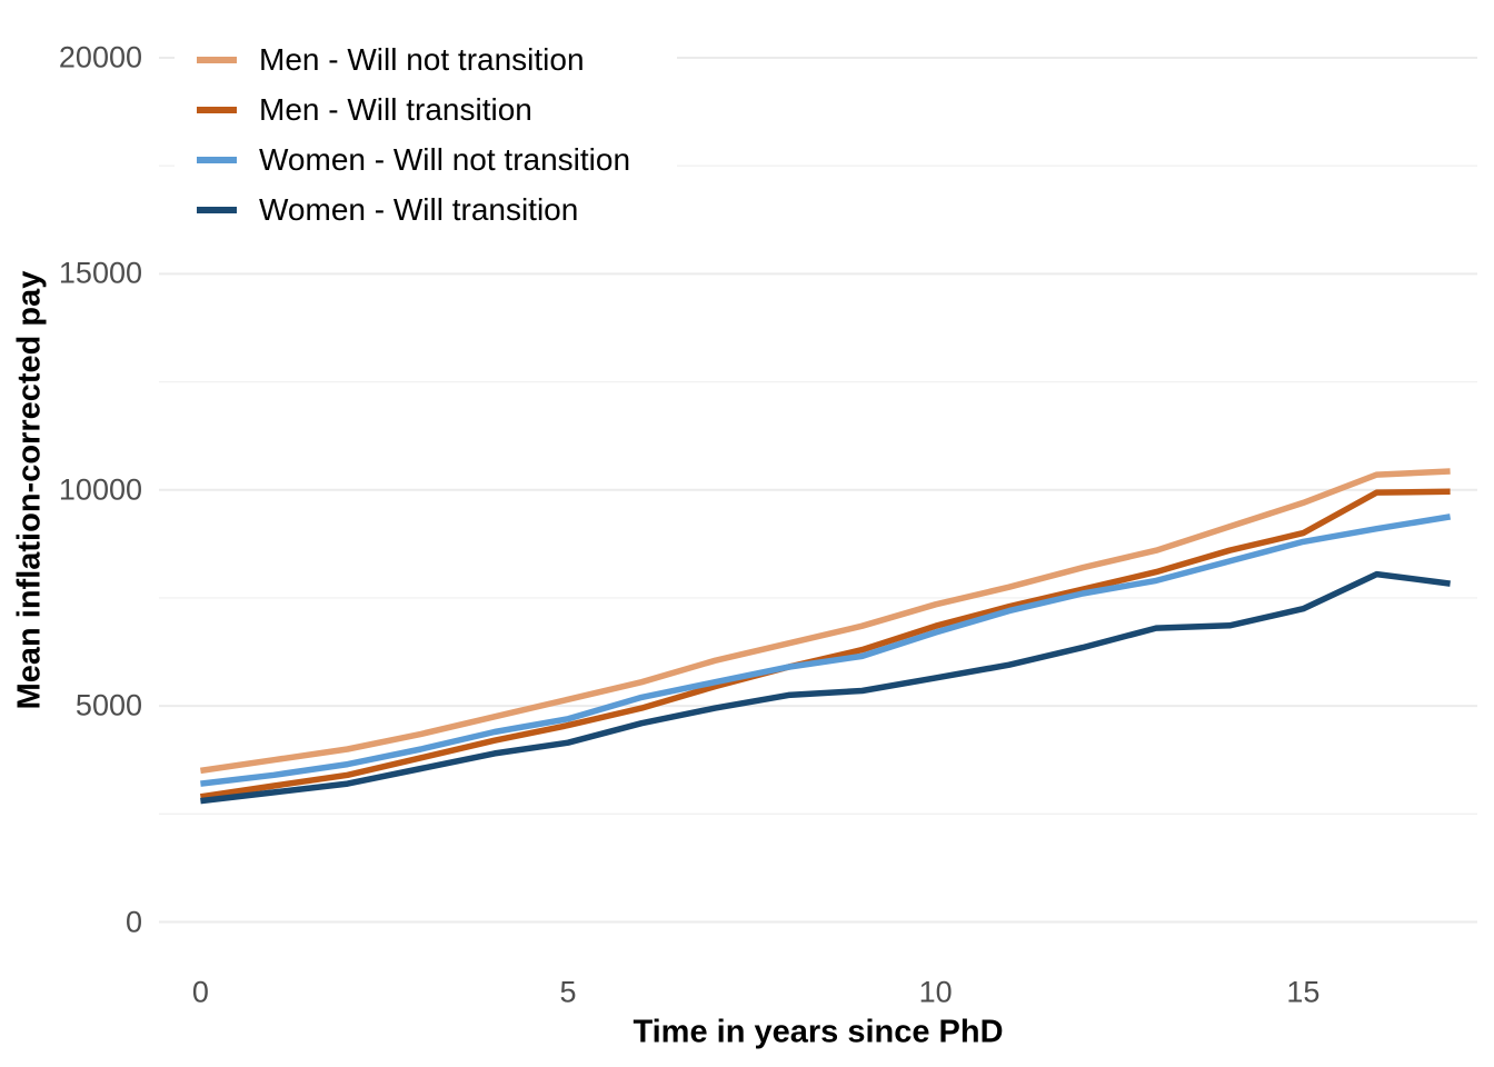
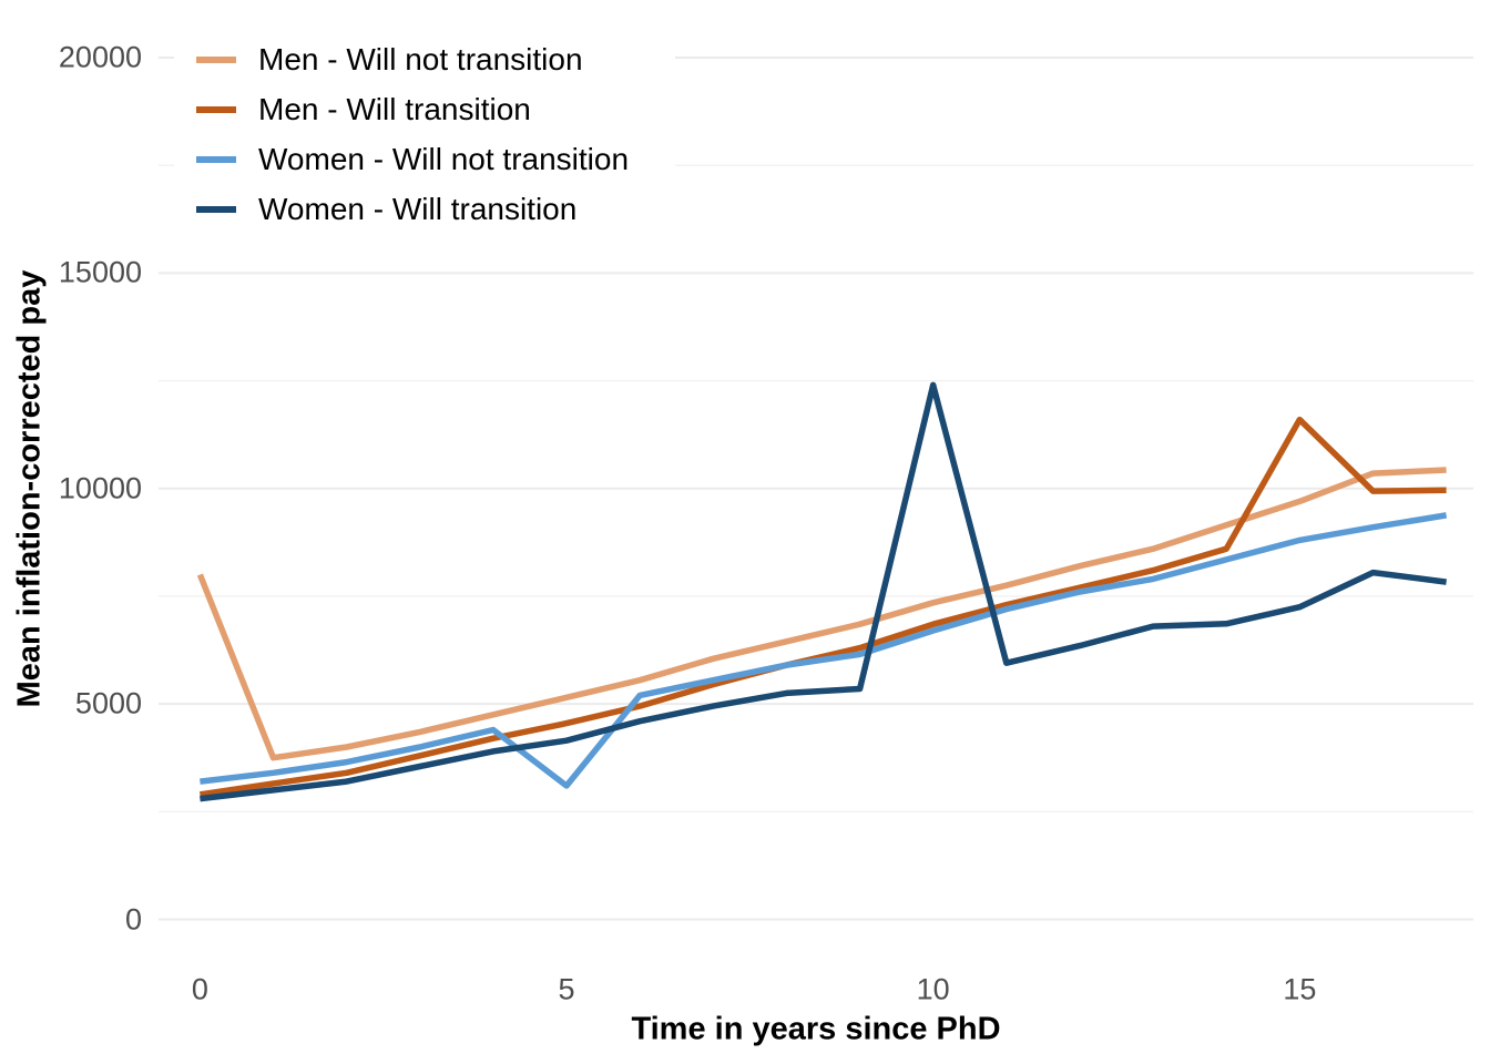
Men - Will not transition/0: 3500 -> 8000
Women - Will not transition/5: 4700 -> 3100
Women - Will transition/10: 5600 -> 12400
Men - Will transition/15: 9000 -> 11600
